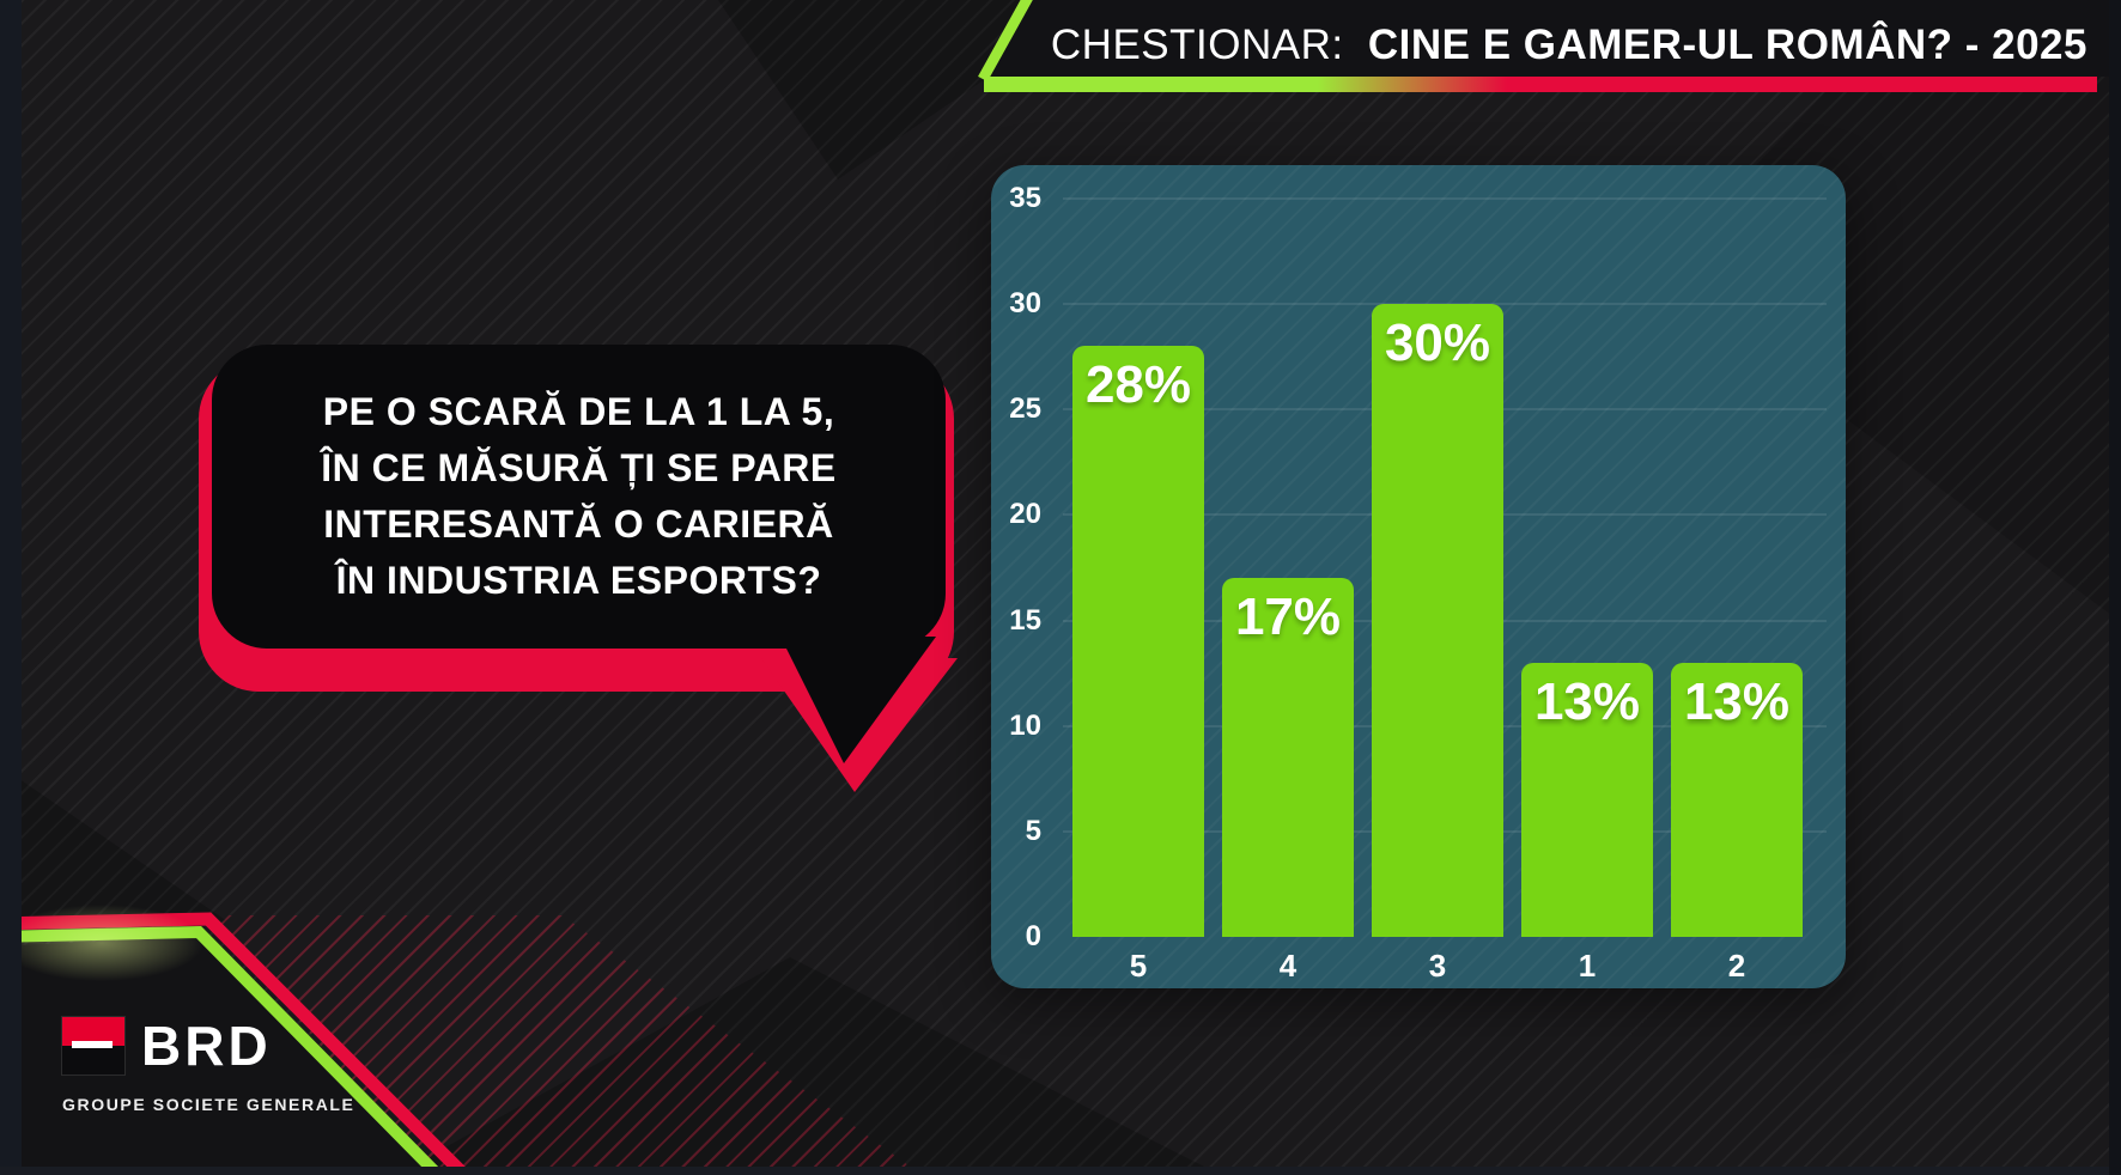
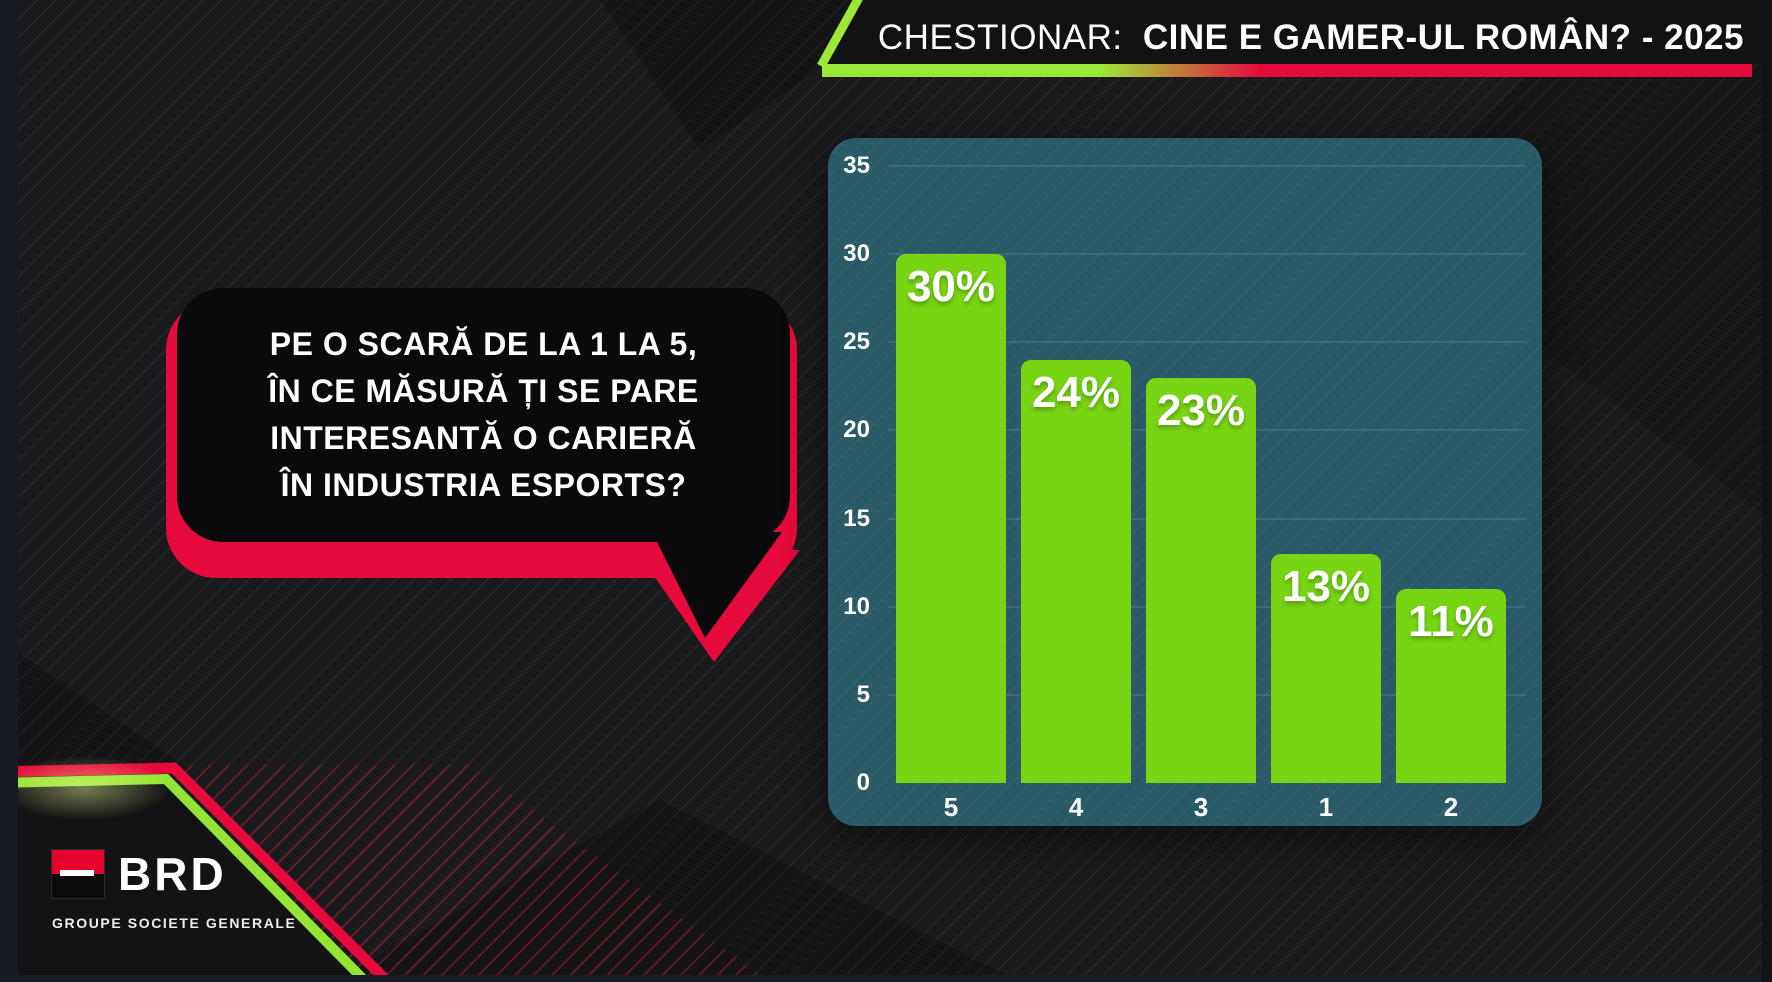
5: 28% -> 30%
4: 17% -> 24%
3: 30% -> 23%
2: 13% -> 11%
